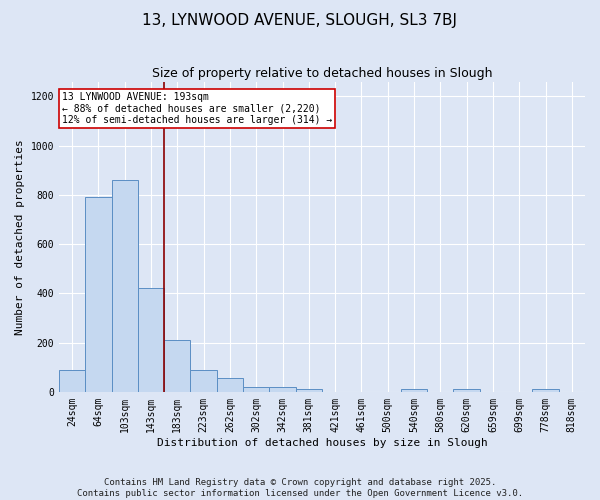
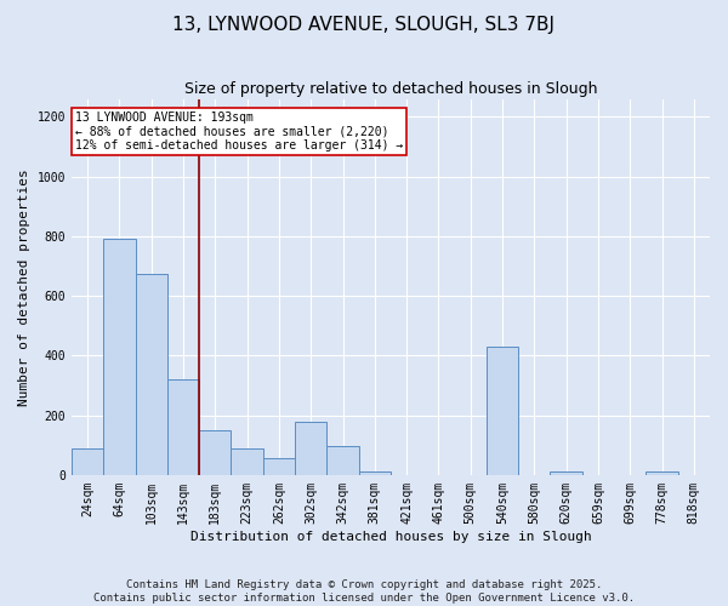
103sqm: 860 -> 675
143sqm: 420 -> 320
183sqm: 210 -> 150
302sqm: 20 -> 180
342sqm: 20 -> 95
540sqm: 10 -> 430
